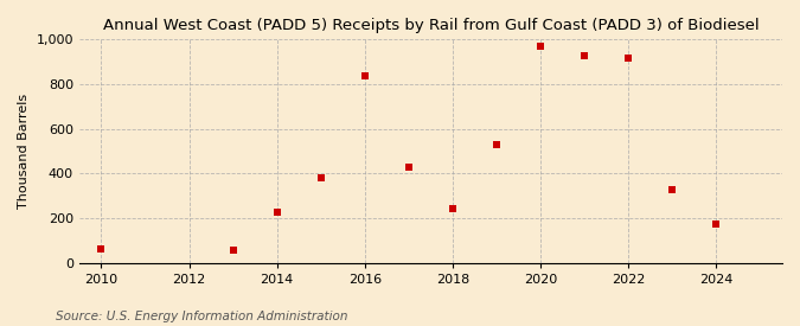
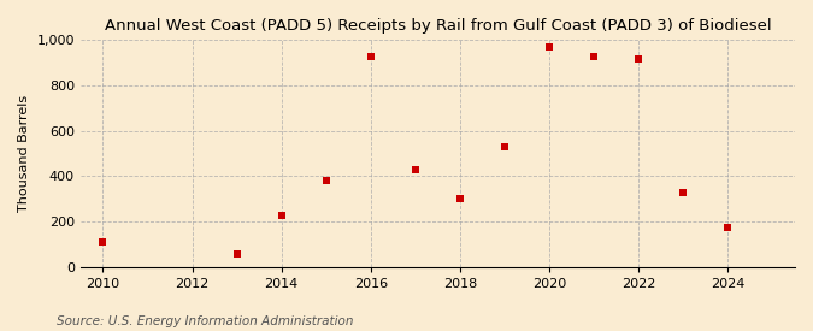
2010: 60 -> 110
2016: 840 -> 930
2018: 240 -> 300
